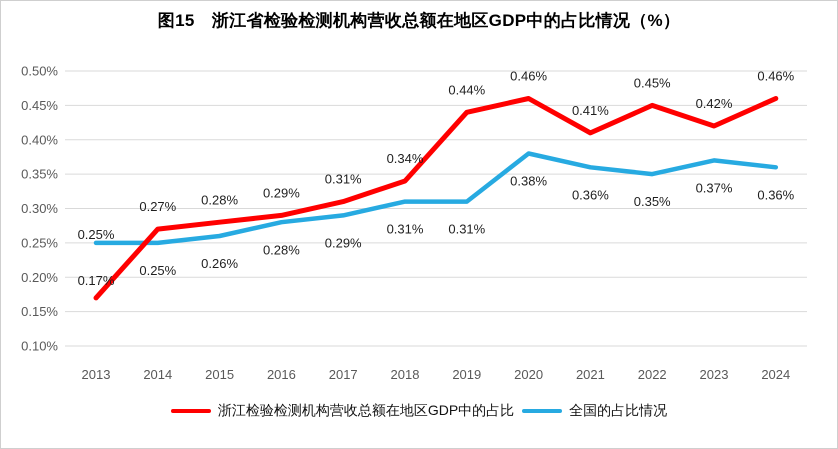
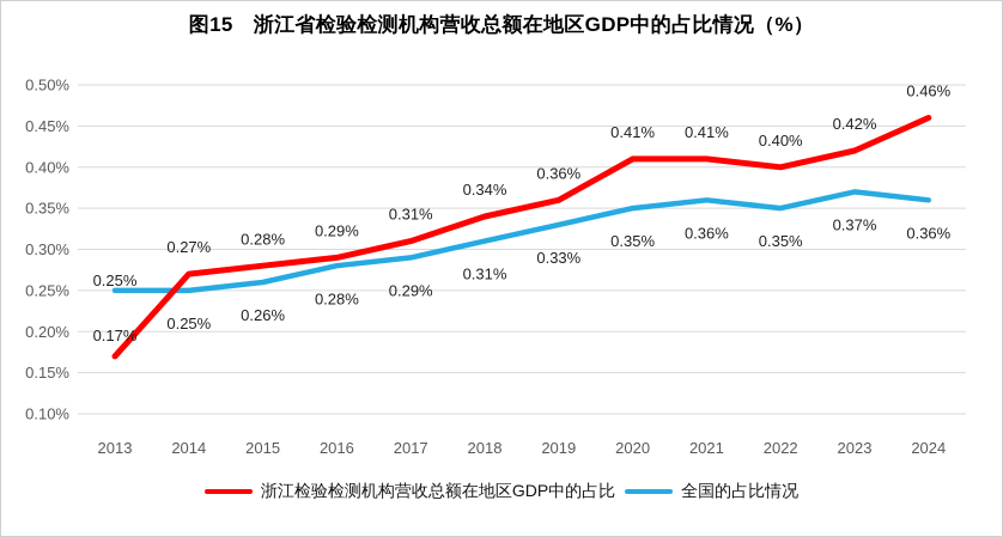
浙江检验检测机构营收总额在地区GDP中的占比/2019: 0.44% -> 0.36%
全国的占比情况/2019: 0.31% -> 0.33%
浙江检验检测机构营收总额在地区GDP中的占比/2020: 0.46% -> 0.41%
全国的占比情况/2020: 0.38% -> 0.35%
浙江检验检测机构营收总额在地区GDP中的占比/2022: 0.45% -> 0.40%
